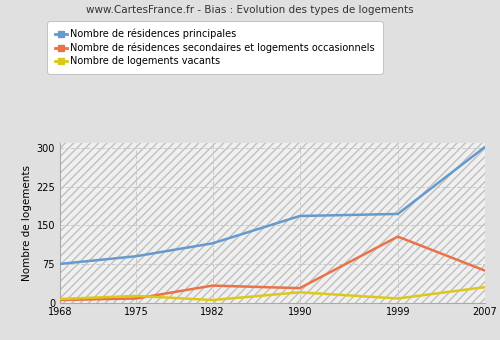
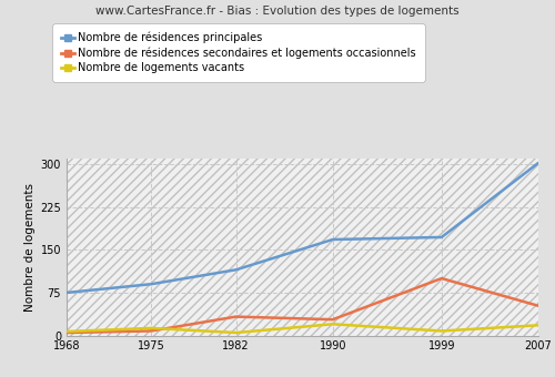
Nombre de résidences secondaires et logements occasionnels/1999: 128 -> 100
Nombre de résidences secondaires et logements occasionnels/2007: 62 -> 52
Nombre de logements vacants/2007: 30 -> 18
